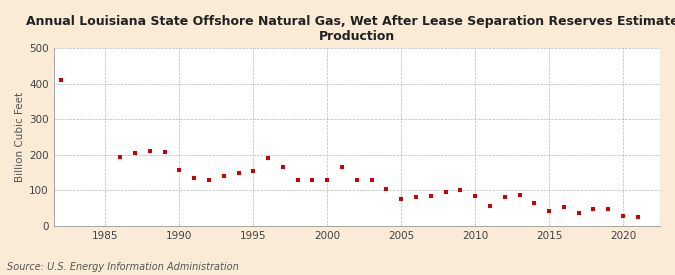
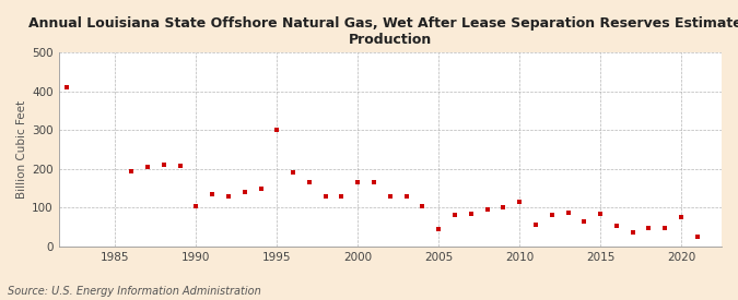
1990: 157 -> 105
1995: 155 -> 300
2000: 130 -> 165
2005: 75 -> 45
2010: 83 -> 115
2015: 42 -> 85
2020: 28 -> 75
